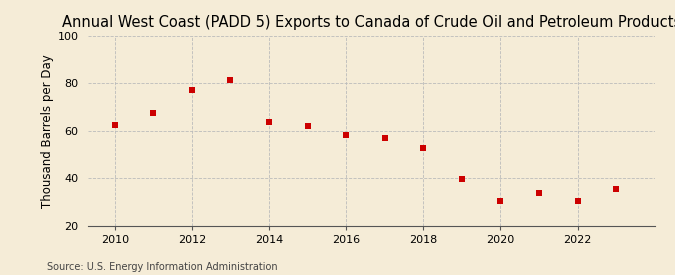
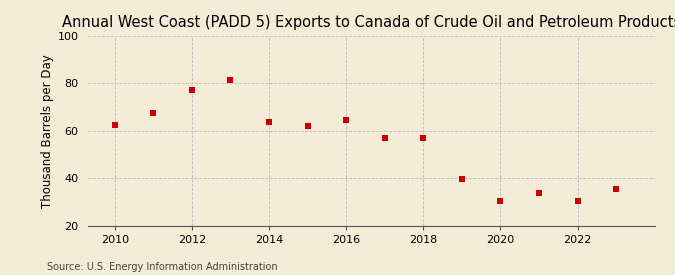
2016: 58.0 -> 64.5
2018: 52.5 -> 57.0
